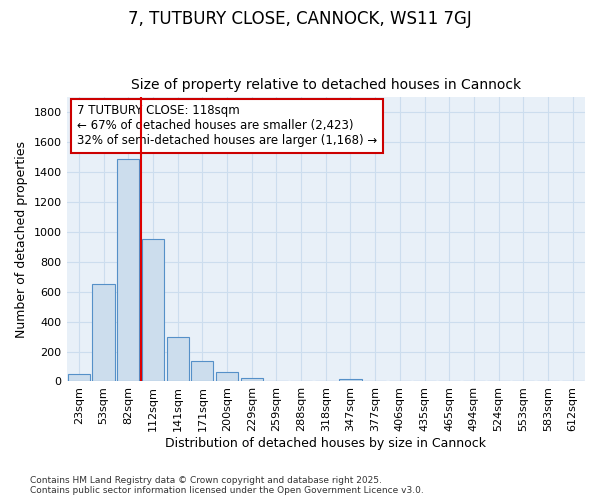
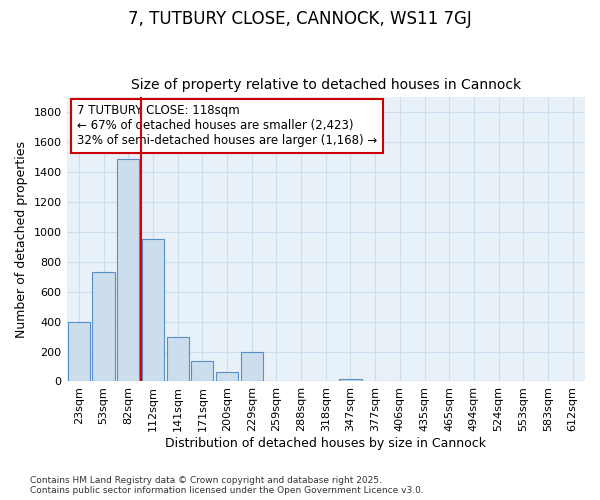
23sqm: 50 -> 400
53sqm: 650 -> 730
229sqm: 20 -> 200
